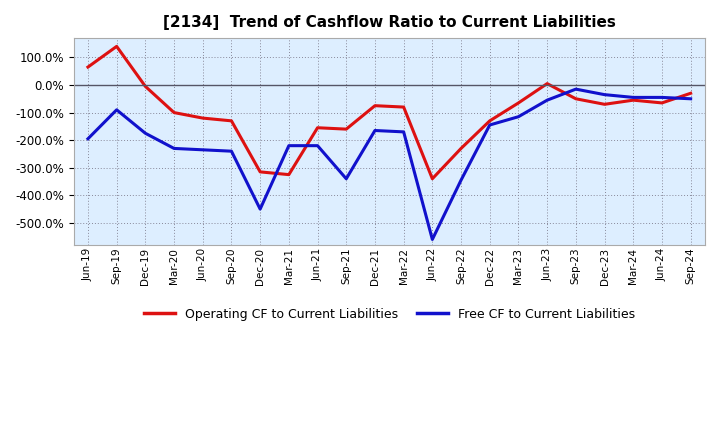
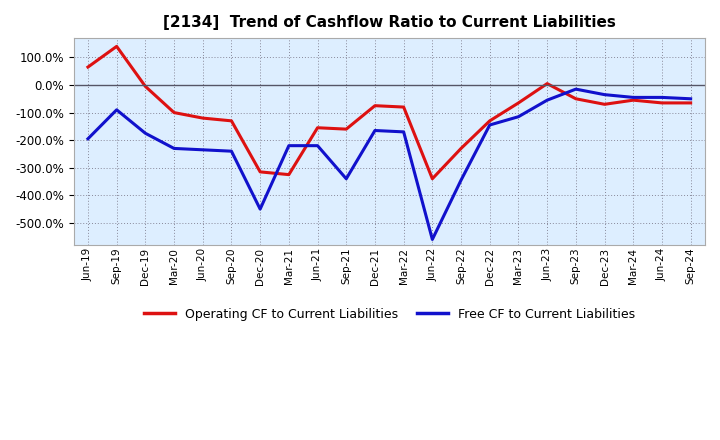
Operating CF to Current Liabilities/Sep-24: -30% -> -65%
